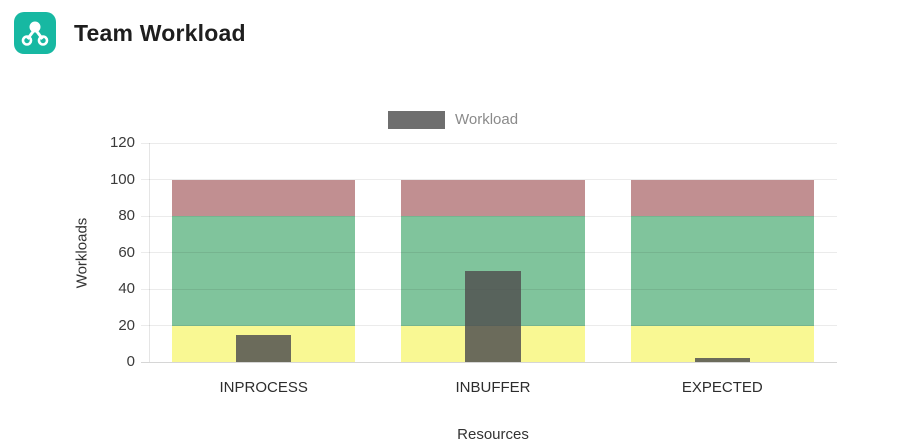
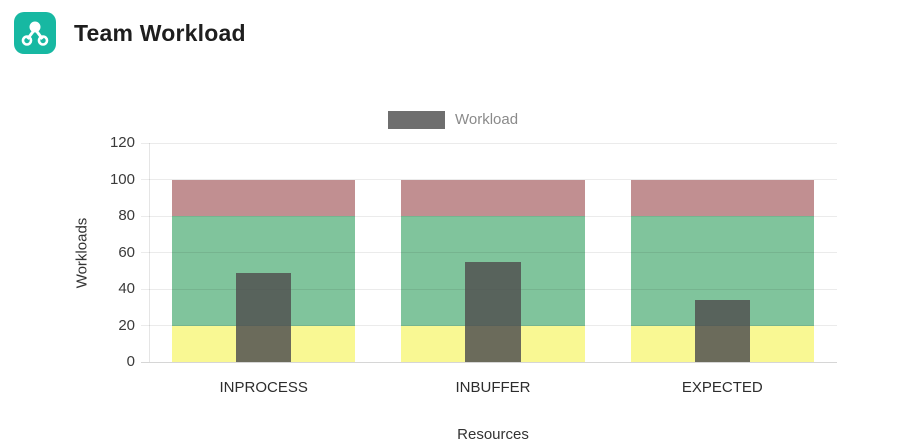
INPROCESS: 15 -> 49
INBUFFER: 50 -> 55
EXPECTED: 2 -> 34
